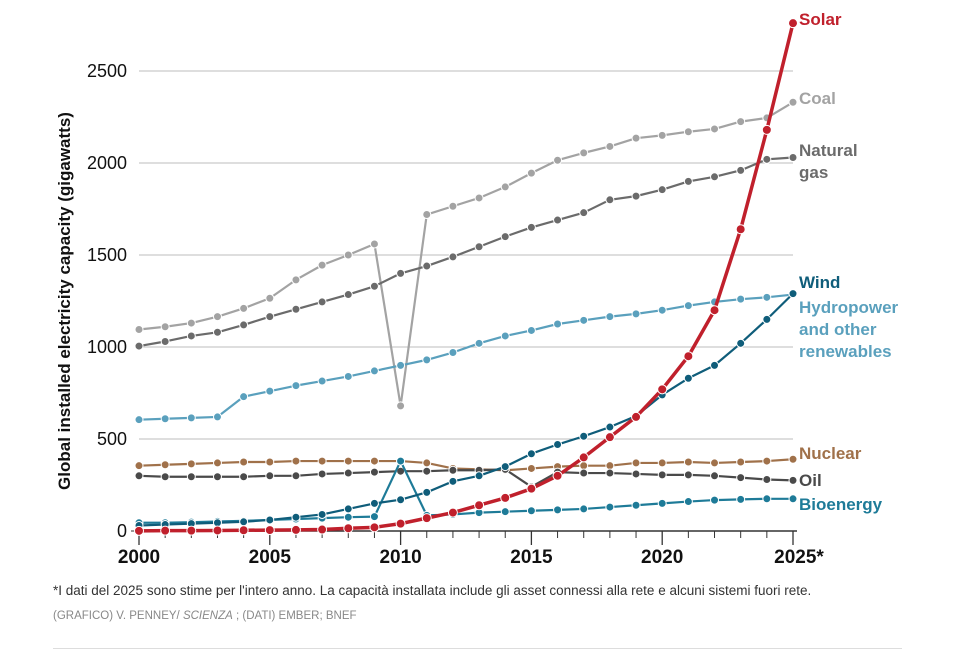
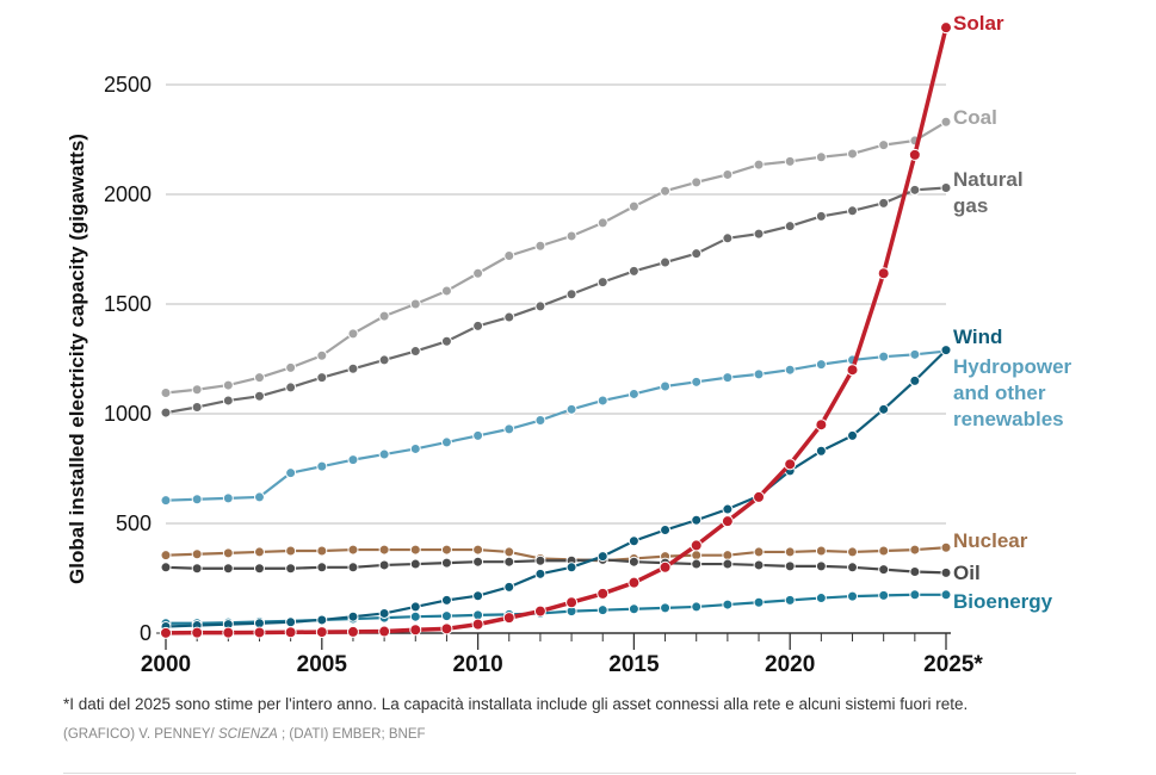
Coal/2010: 680 -> 1640
Bioenergy/2010: 380 -> 80
Oil/2015: 240 -> 320
